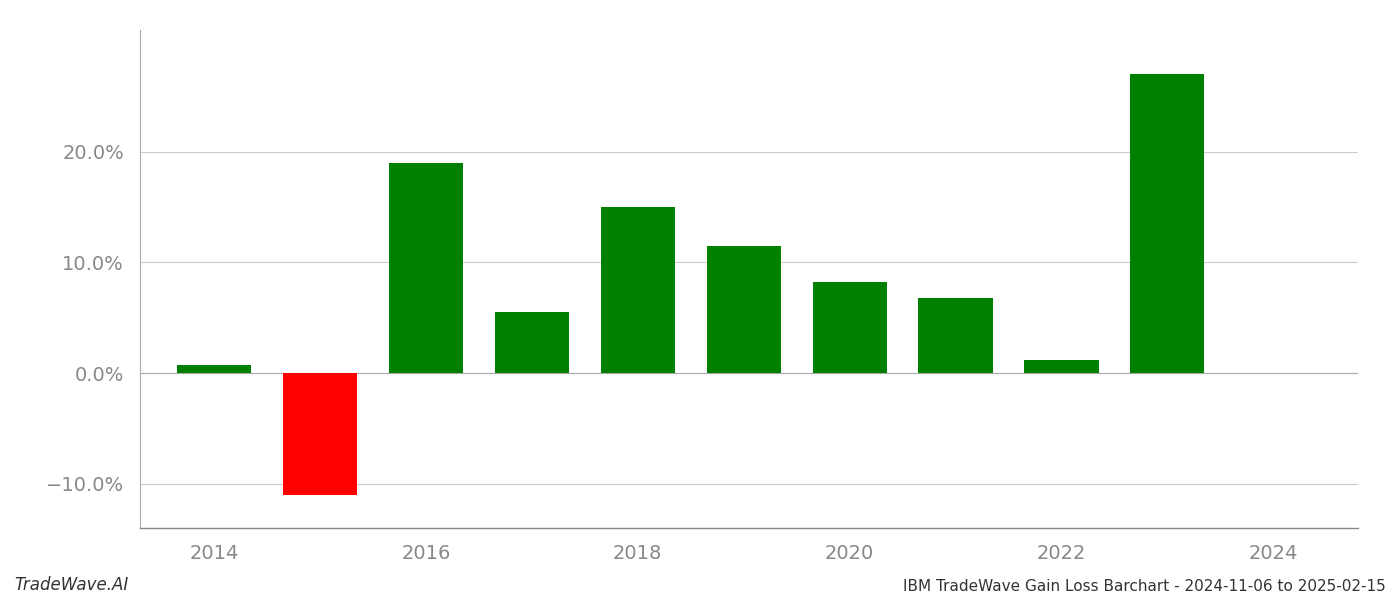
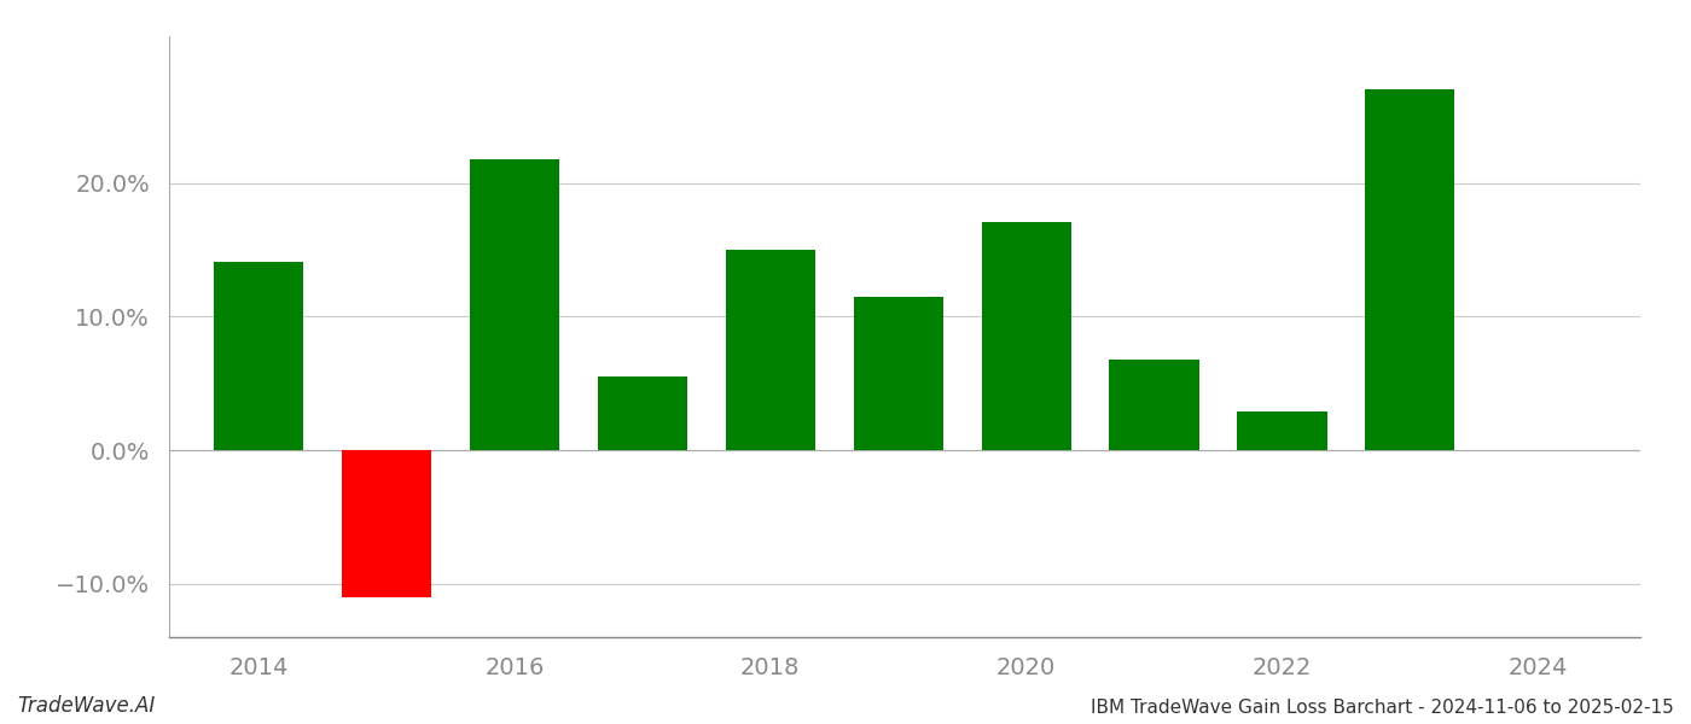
2014: 0.7% -> 14.1%
2016: 19.0% -> 21.8%
2020: 8.2% -> 17.1%
2022: 1.2% -> 2.9%
